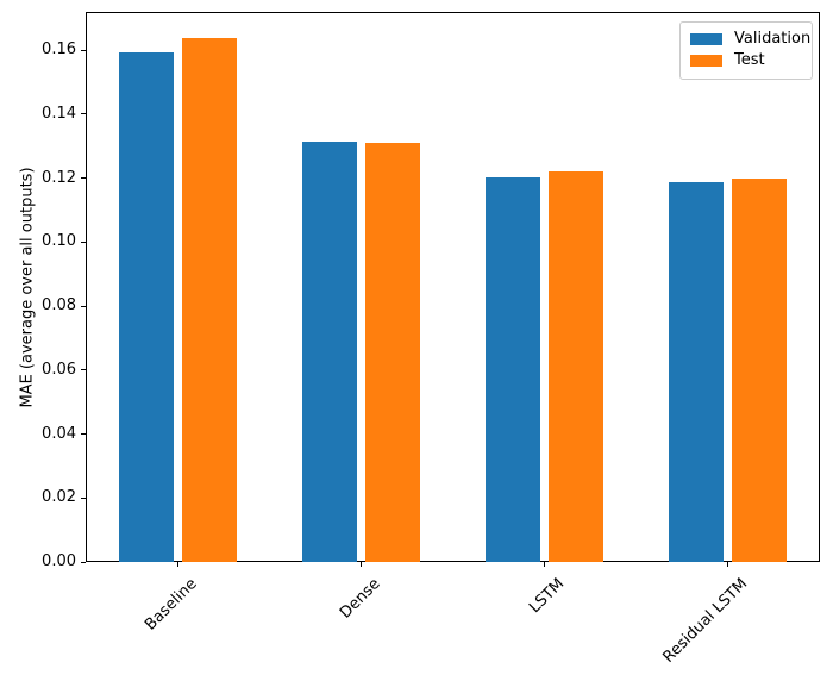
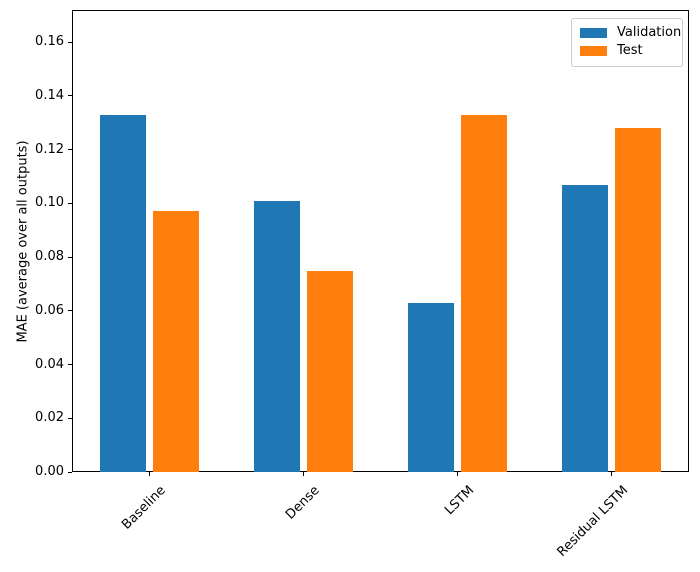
Validation/Baseline: 0.159 -> 0.133
Test/Baseline: 0.164 -> 0.097
Validation/Dense: 0.131 -> 0.101
Test/Dense: 0.131 -> 0.075
Validation/LSTM: 0.120 -> 0.063
Test/LSTM: 0.122 -> 0.133
Validation/Residual LSTM: 0.119 -> 0.107
Test/Residual LSTM: 0.120 -> 0.128
